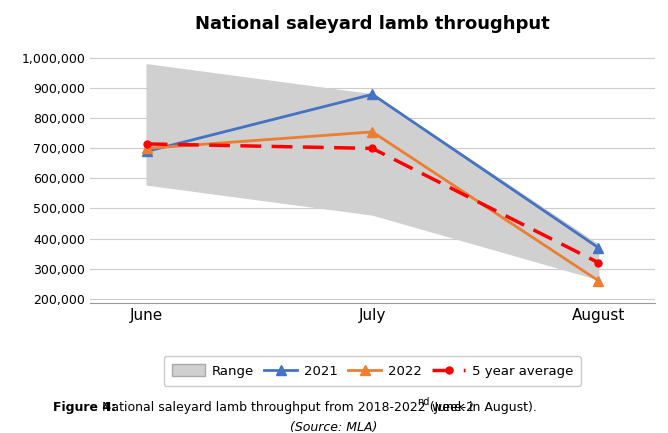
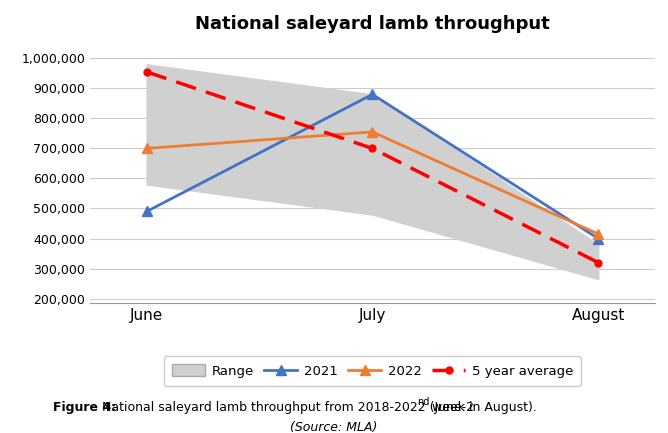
2021/June: 690,000 -> 490,000
5 year average/June: 715,000 -> 955,000
2021/August: 370,000 -> 400,000
2022/August: 260,000 -> 415,000
